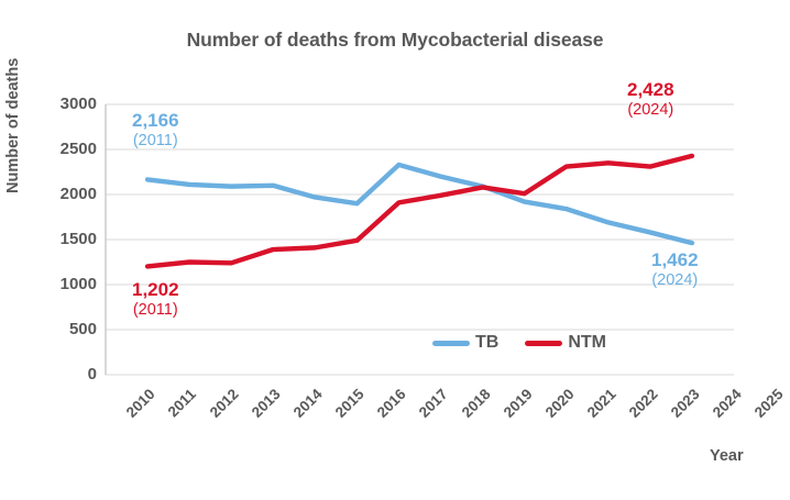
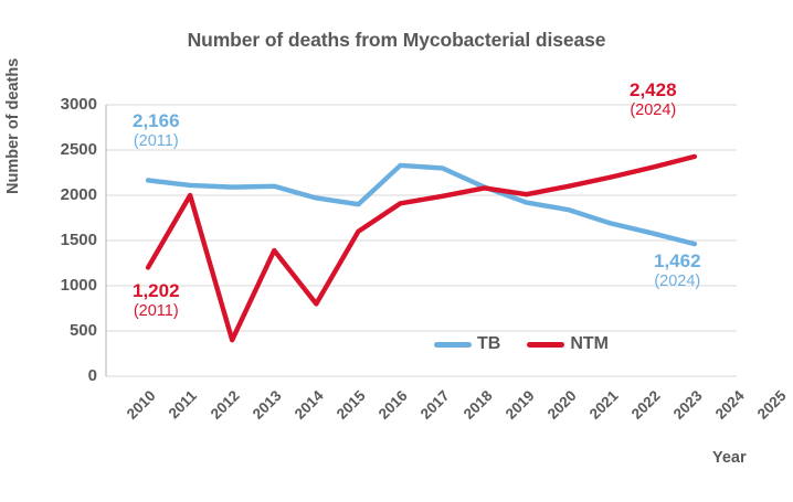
NTM/2012: 1200 -> 2000
NTM/2013: 1200 -> 400
NTM/2015: 1400 -> 800
NTM/2016: 1500 -> 1600
TB/2018: 2200 -> 2300
NTM/2021: 2300 -> 2100
NTM/2022: 2400 -> 2200
